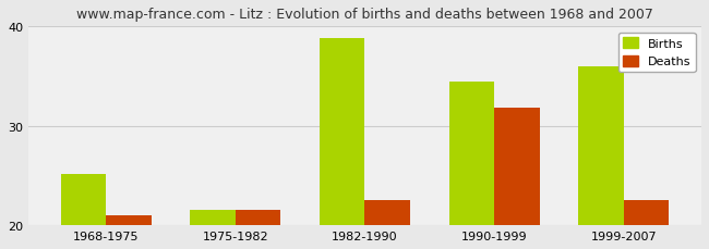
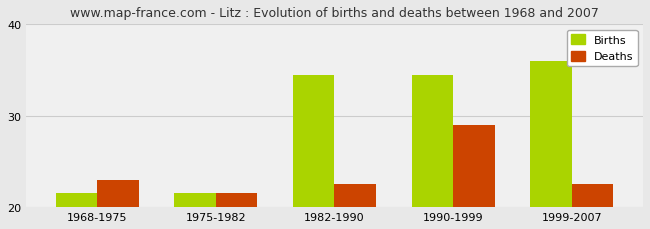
Births/1968-1975: 25.2 -> 21.5
Deaths/1968-1975: 21.0 -> 23.0
Births/1982-1990: 38.8 -> 34.5
Deaths/1990-1999: 31.8 -> 29.0
